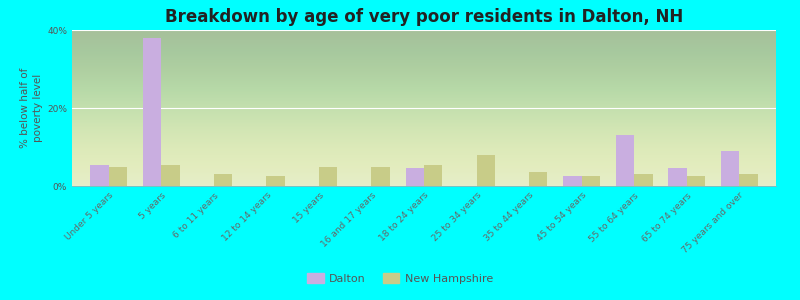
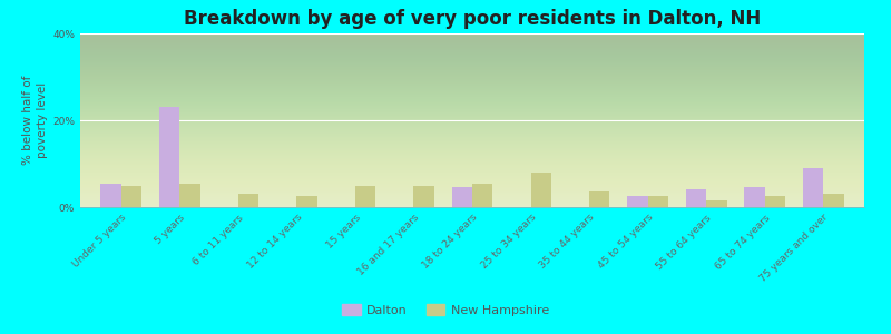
Dalton/5 years: 38.0% -> 23.0%
Dalton/55 to 64 years: 13.0% -> 4.0%
New Hampshire/55 to 64 years: 3.0% -> 1.5%
